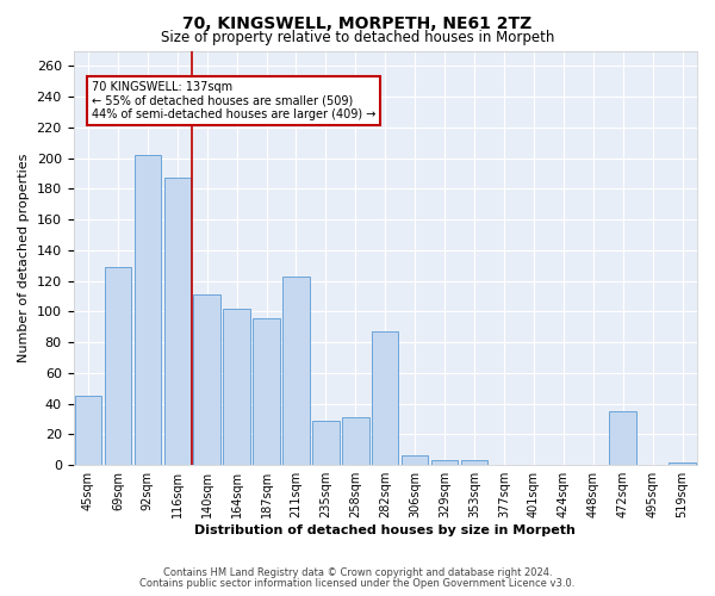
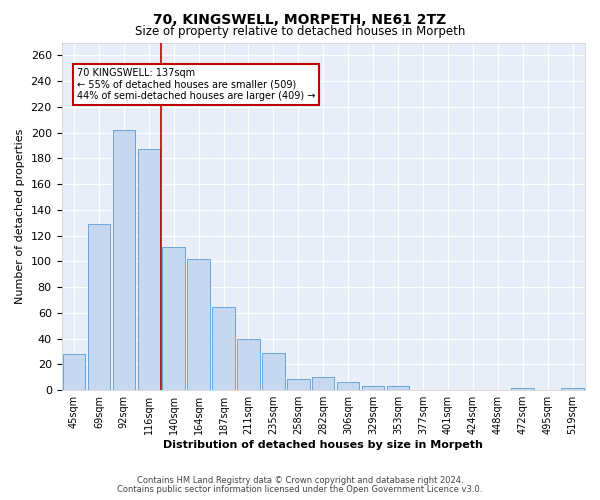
45sqm: 45 -> 28
187sqm: 96 -> 65
211sqm: 123 -> 40
258sqm: 31 -> 9
282sqm: 87 -> 10
472sqm: 35 -> 2
